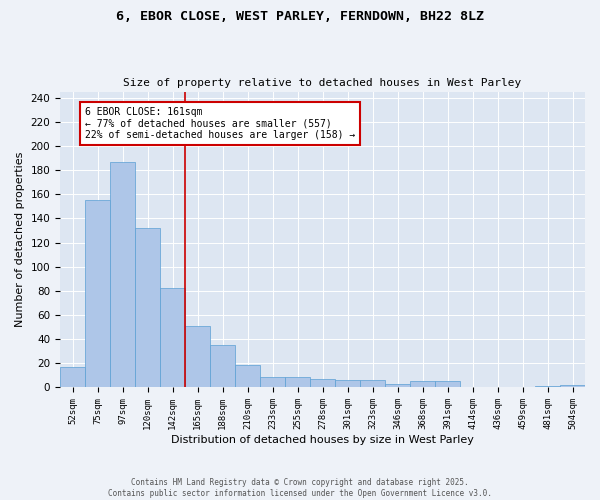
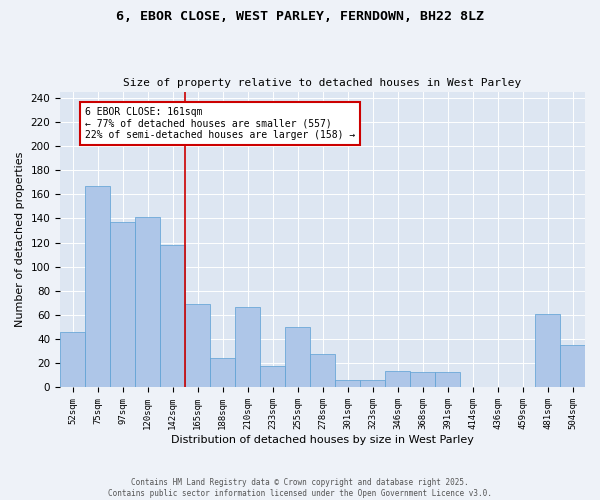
52sqm: 17 -> 46
75sqm: 155 -> 167
97sqm: 187 -> 137
120sqm: 132 -> 141
142sqm: 82 -> 118
165sqm: 51 -> 69
188sqm: 35 -> 24
210sqm: 19 -> 67
233sqm: 9 -> 18
255sqm: 9 -> 50
278sqm: 7 -> 28
346sqm: 3 -> 14
368sqm: 5 -> 13
391sqm: 5 -> 13
481sqm: 1 -> 61
504sqm: 2 -> 35
